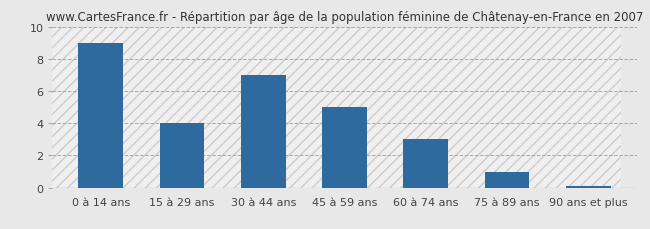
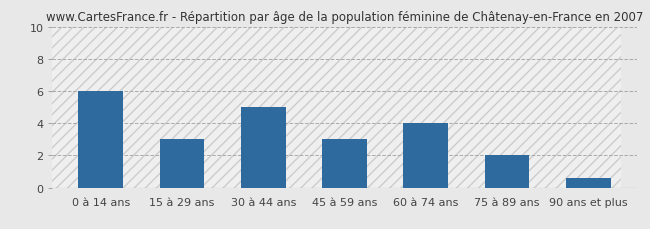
0 à 14 ans: 9.0 -> 6.0
15 à 29 ans: 4.0 -> 3.0
30 à 44 ans: 7.0 -> 5.0
45 à 59 ans: 5.0 -> 3.0
60 à 74 ans: 3.0 -> 4.0
75 à 89 ans: 1.0 -> 2.0
90 ans et plus: 0.1 -> 0.6
